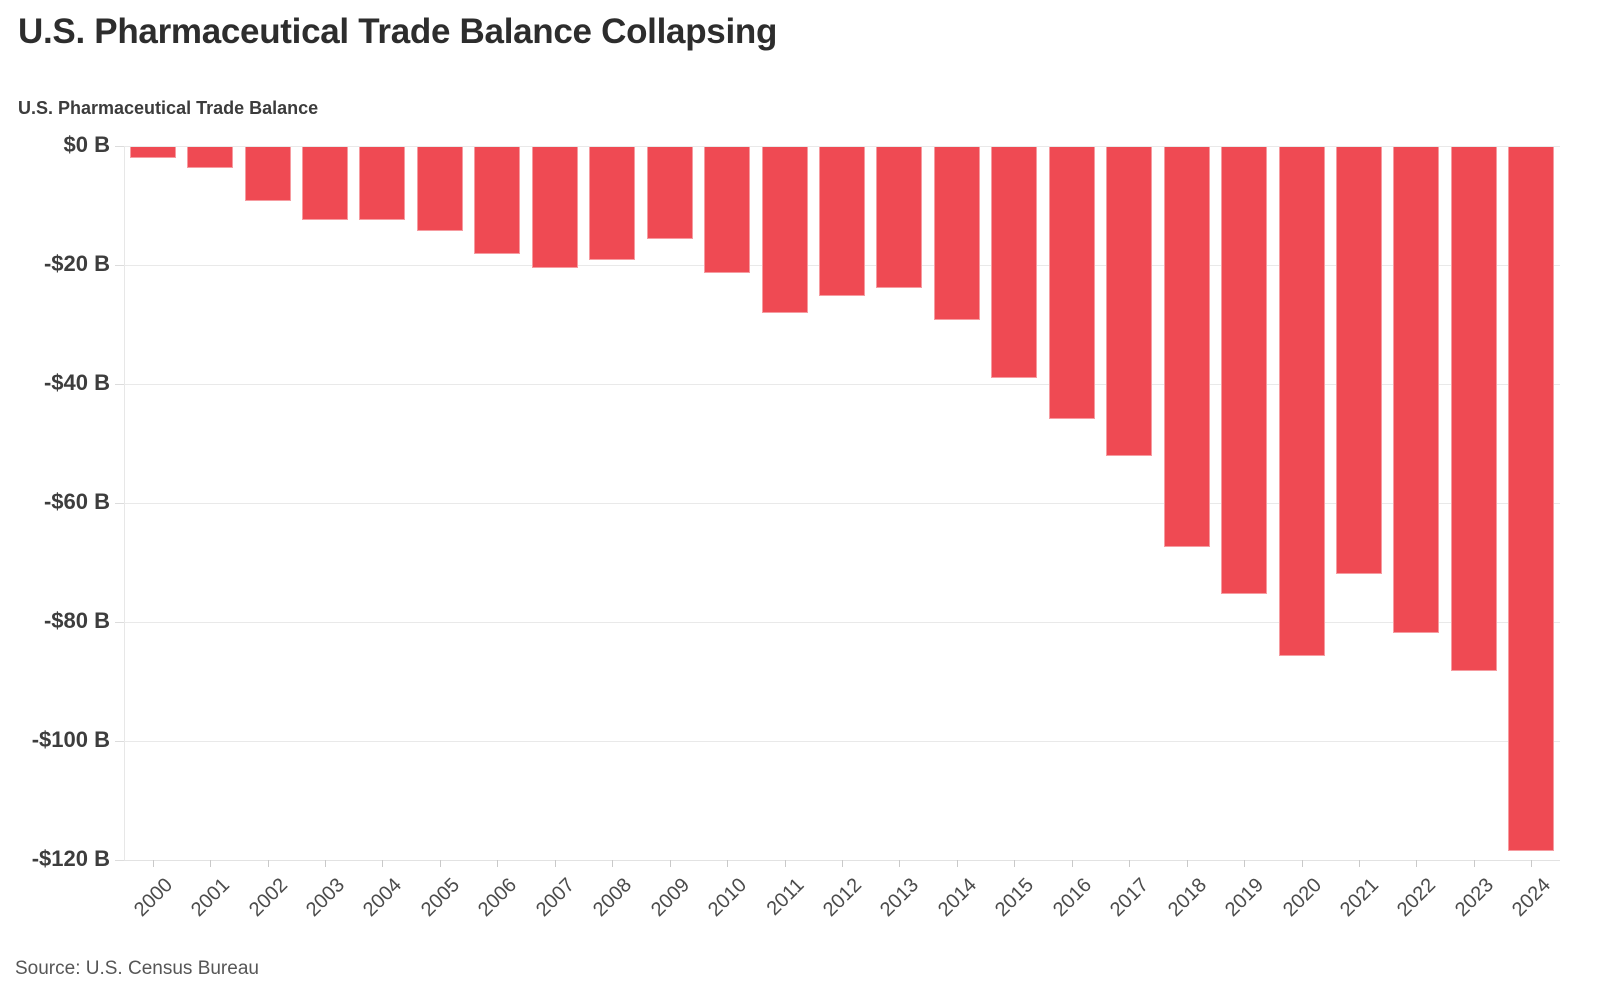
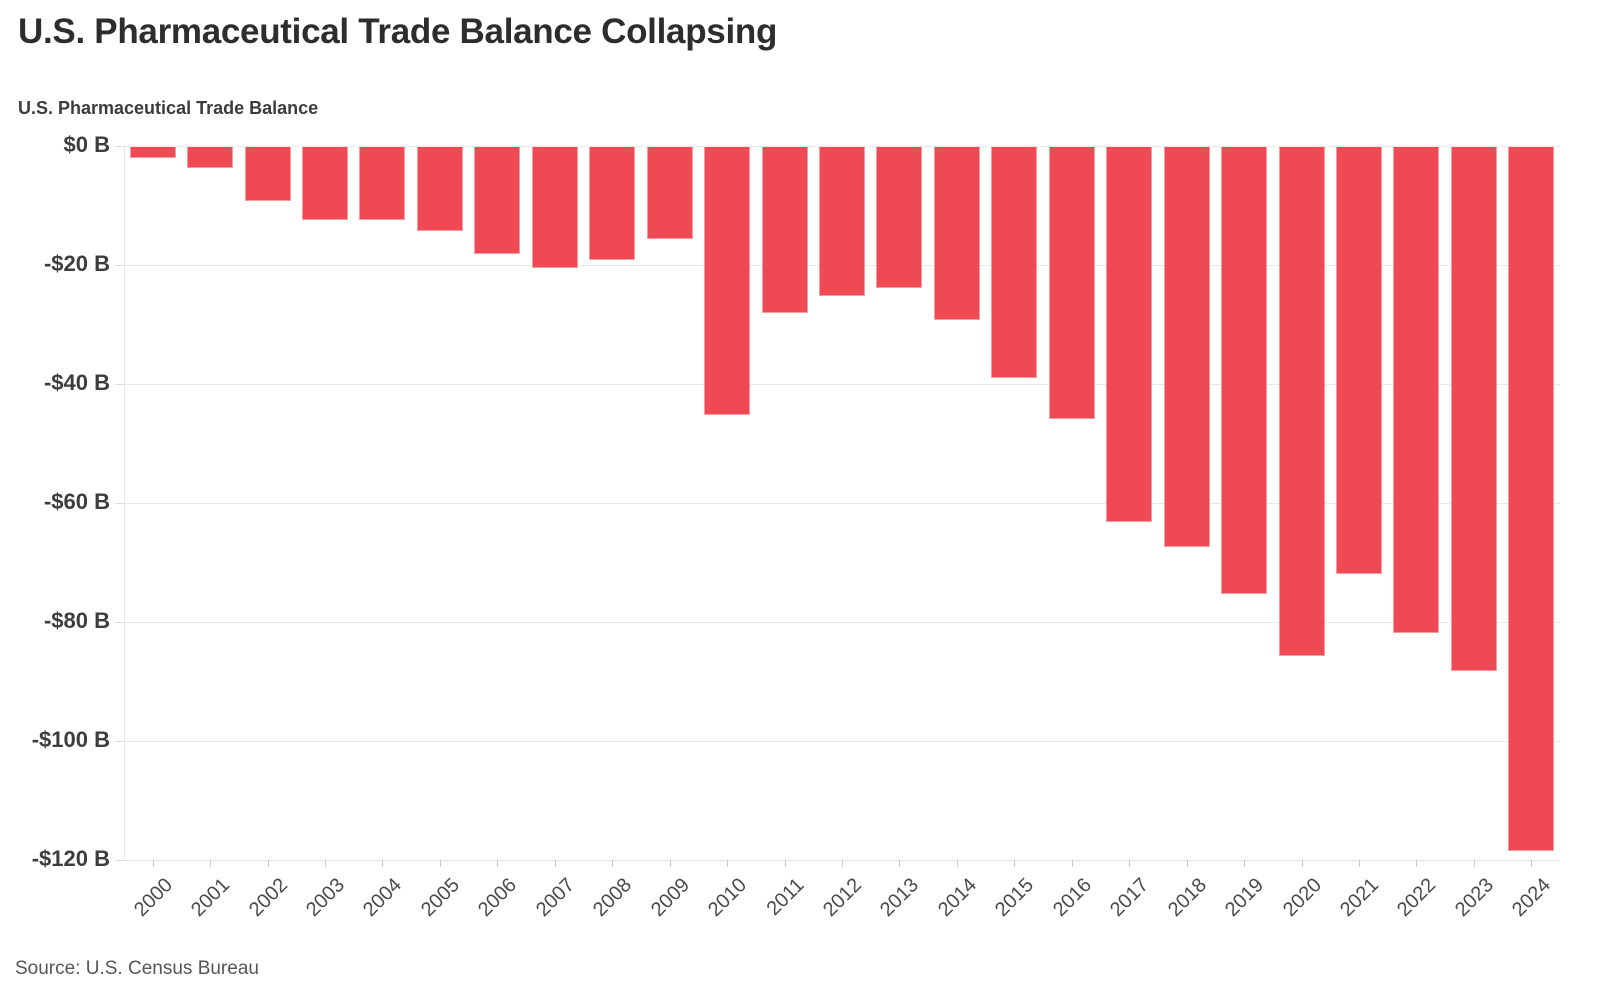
2010: -$21B -> -$45B
2017: -$52B -> -$63B
